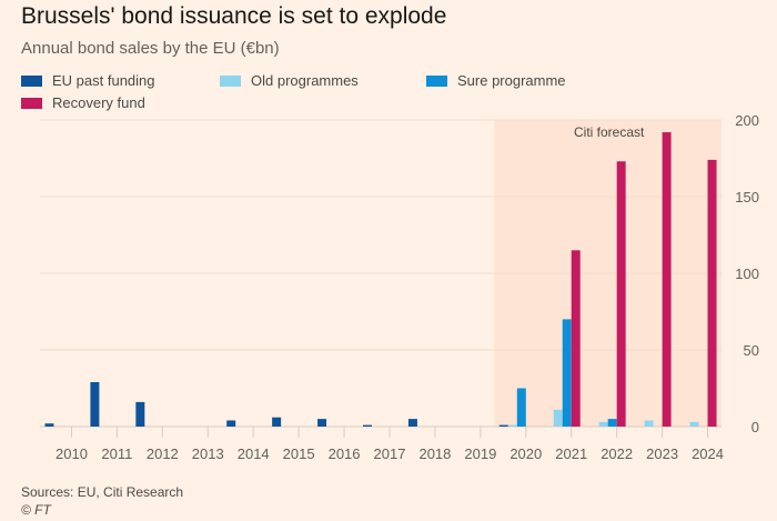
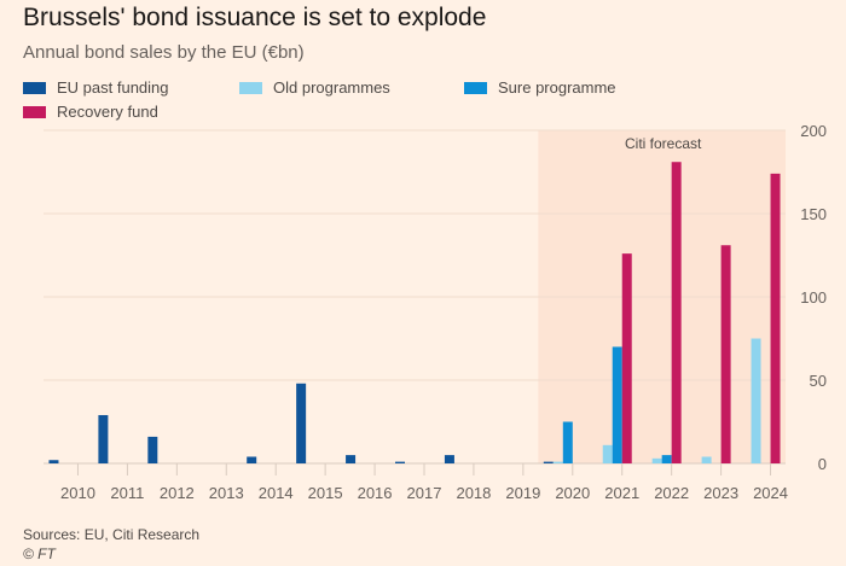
EU past funding/2015: 6 -> 48
Recovery fund/2021: 115 -> 126
Recovery fund/2022: 173 -> 181
Recovery fund/2023: 192 -> 131
Old programmes/2024: 3 -> 75
